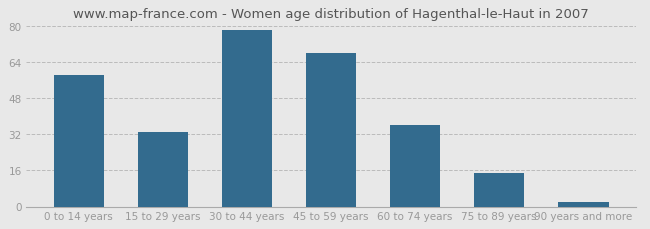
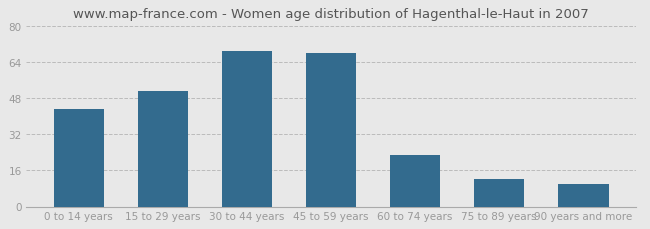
0 to 14 years: 58 -> 43
15 to 29 years: 33 -> 51
30 to 44 years: 78 -> 69
60 to 74 years: 36 -> 23
75 to 89 years: 15 -> 12
90 years and more: 2 -> 10
